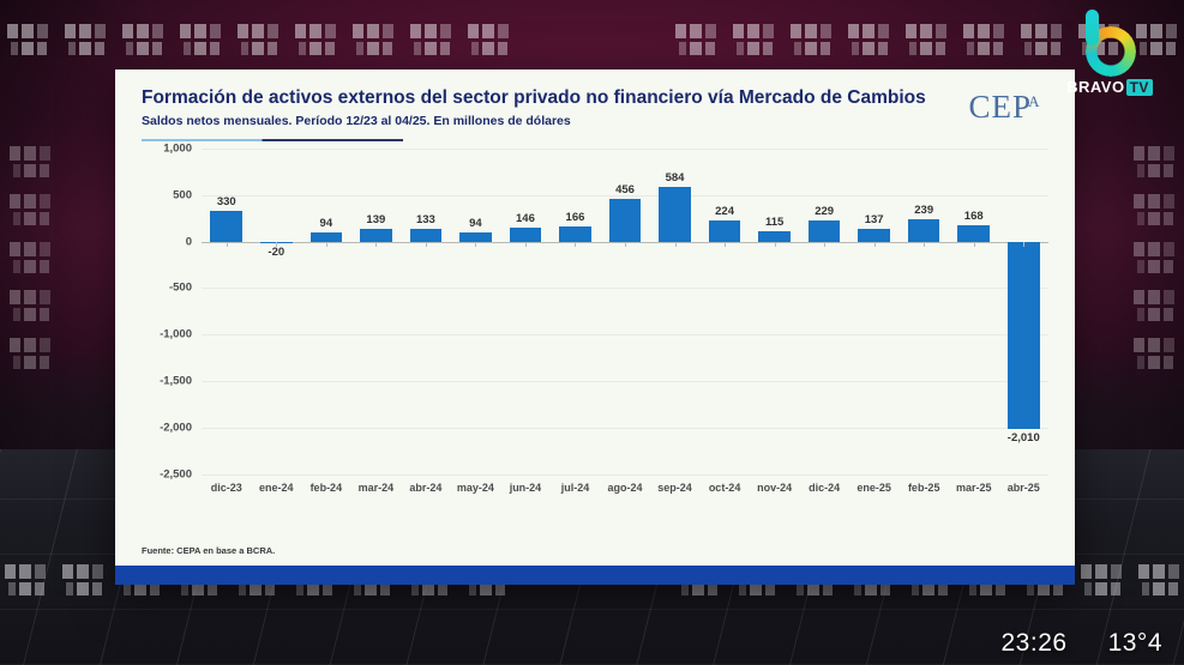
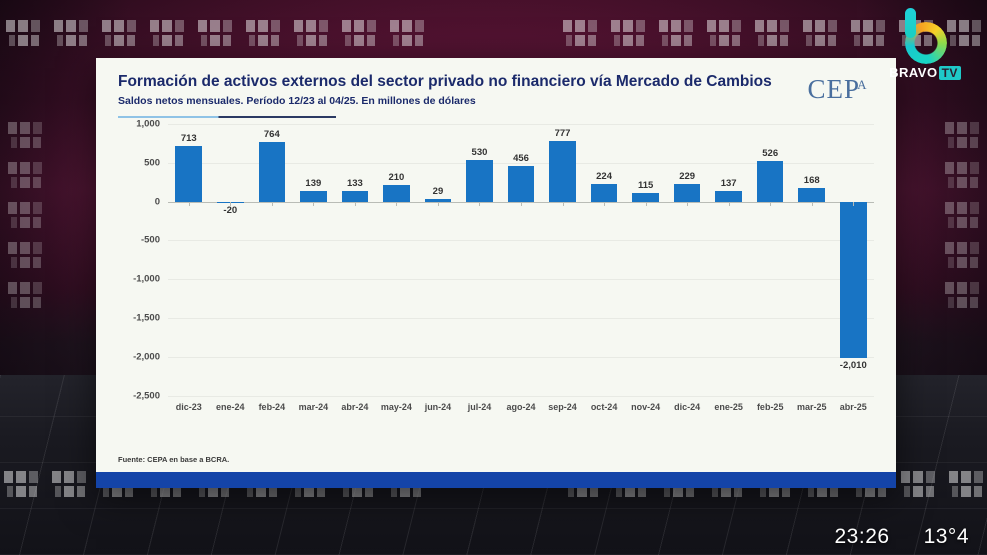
dic-23: 330 -> 713
feb-24: 94 -> 764
may-24: 94 -> 210
jun-24: 146 -> 29
jul-24: 166 -> 530
sep-24: 584 -> 777
feb-25: 239 -> 526
